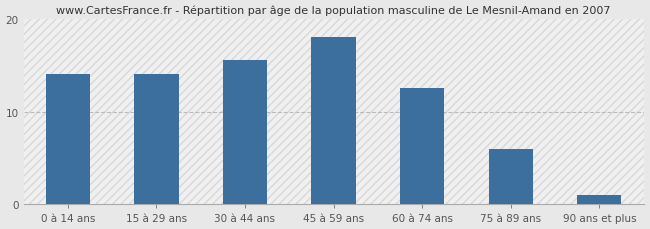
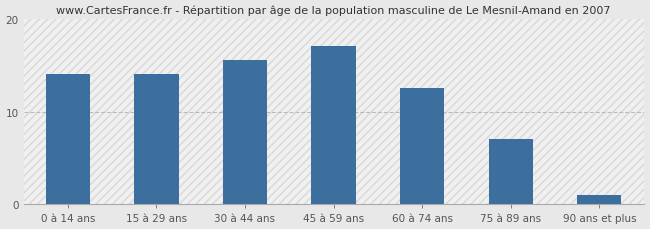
45 à 59 ans: 18.0 -> 17.0
75 à 89 ans: 6.0 -> 7.0
